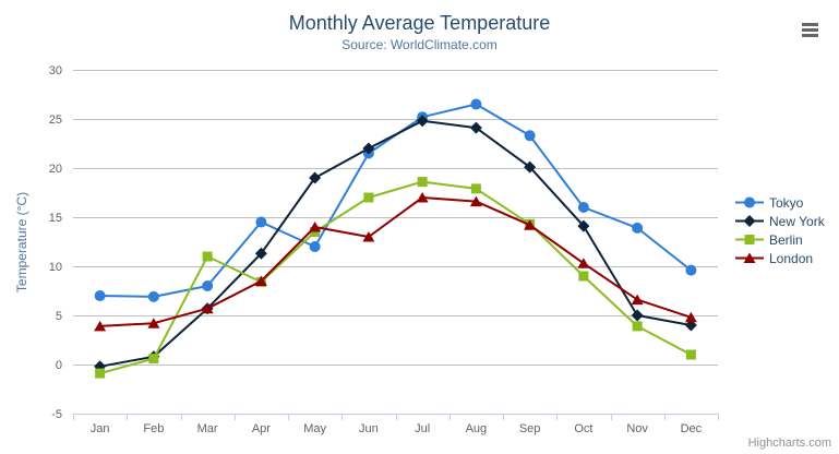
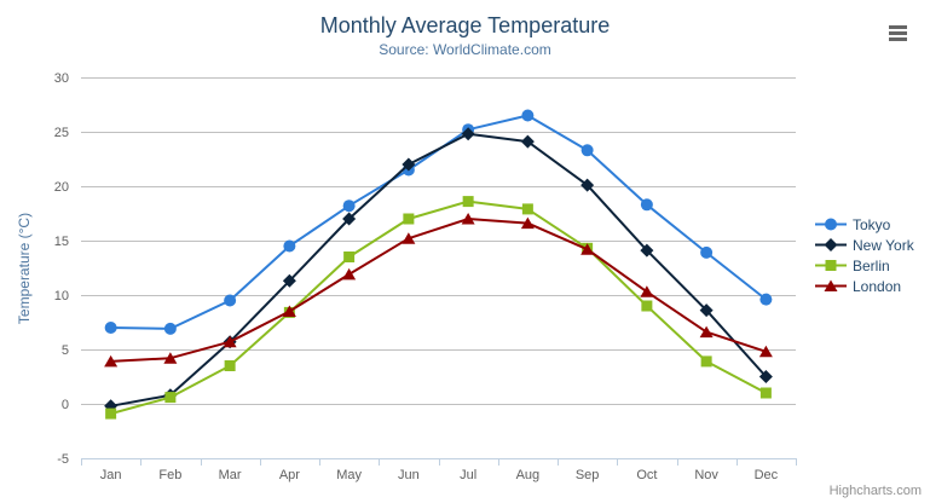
Tokyo/Mar: 8 -> 10
Berlin/Mar: 11 -> 4
Tokyo/May: 12 -> 18
New York/May: 19 -> 17
London/May: 14 -> 12
London/Jun: 13 -> 15
Tokyo/Oct: 16 -> 18
New York/Nov: 5 -> 9
New York/Dec: 4 -> 2
